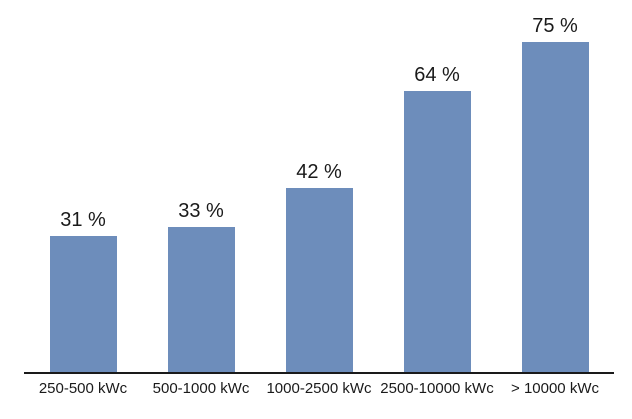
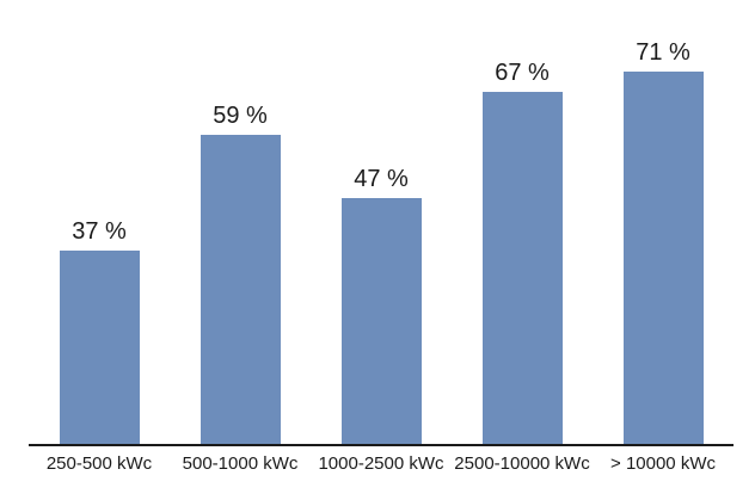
250-500 kWc: 31 -> 37
500-1000 kWc: 33 -> 59
1000-2500 kWc: 42 -> 47
2500-10000 kWc: 64 -> 67
> 10000 kWc: 75 -> 71
